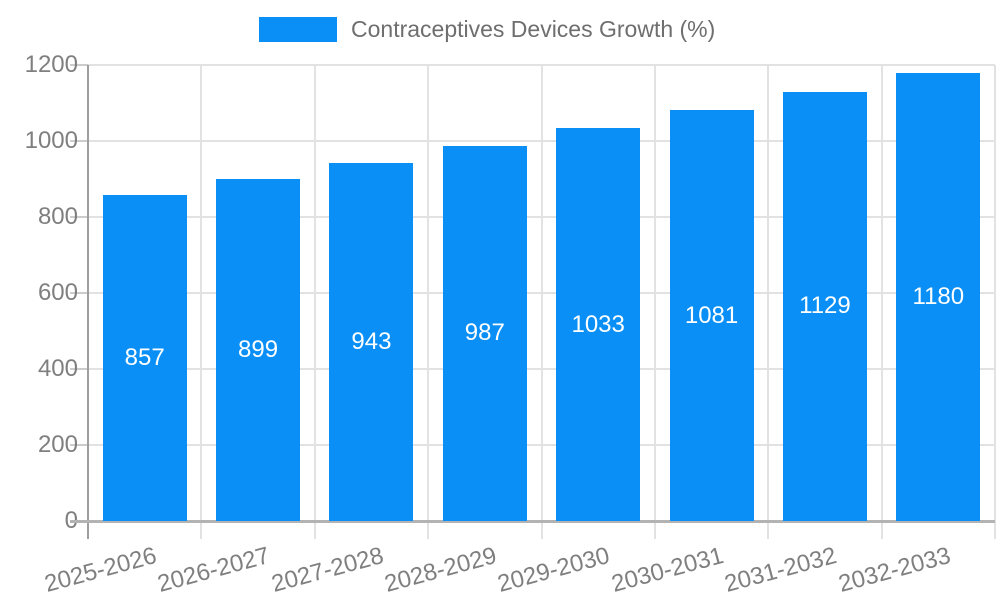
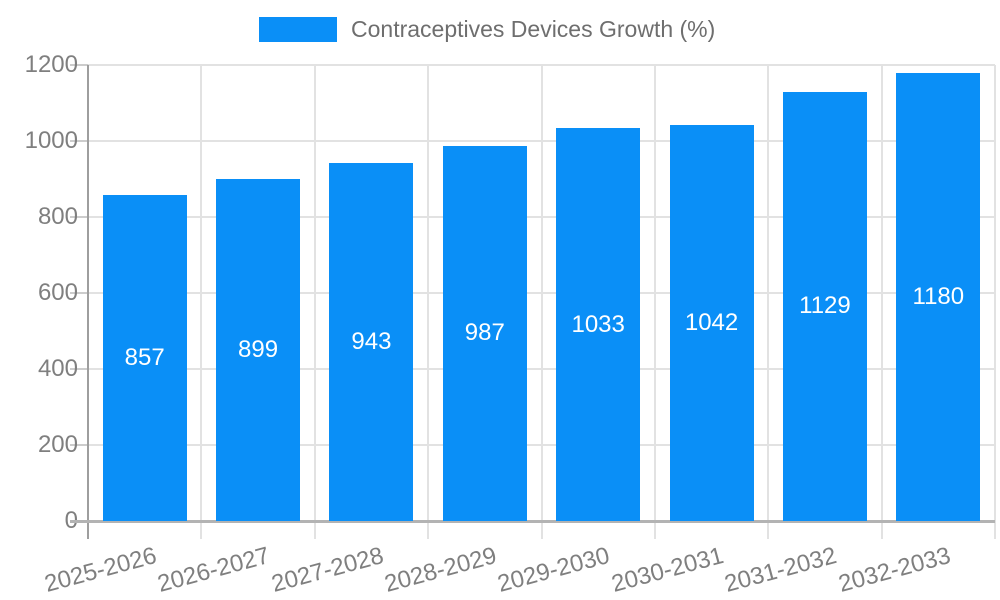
2030-2031: 1081 -> 1042
